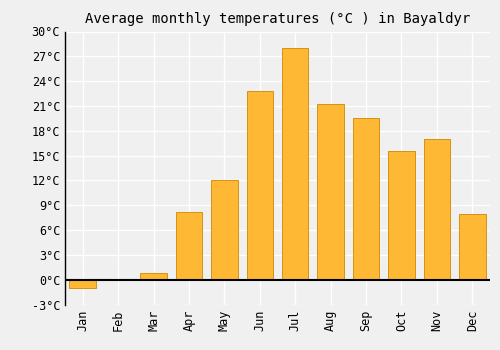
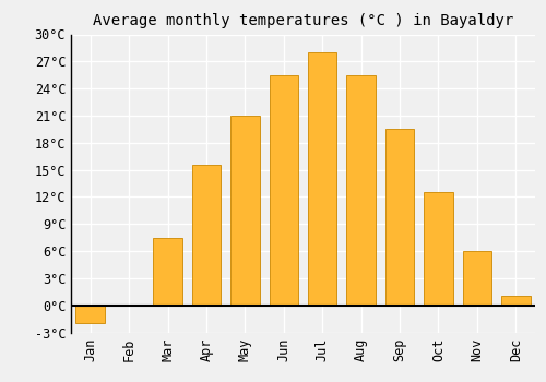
Jan: -1.0°C -> -2.0°C
Mar: 0.8°C -> 7.5°C
Apr: 8.2°C -> 15.5°C
May: 12.0°C -> 21.0°C
Jun: 22.8°C -> 25.5°C
Aug: 21.2°C -> 25.5°C
Oct: 15.6°C -> 12.5°C
Nov: 17.0°C -> 6.0°C
Dec: 8.0°C -> 1.0°C
